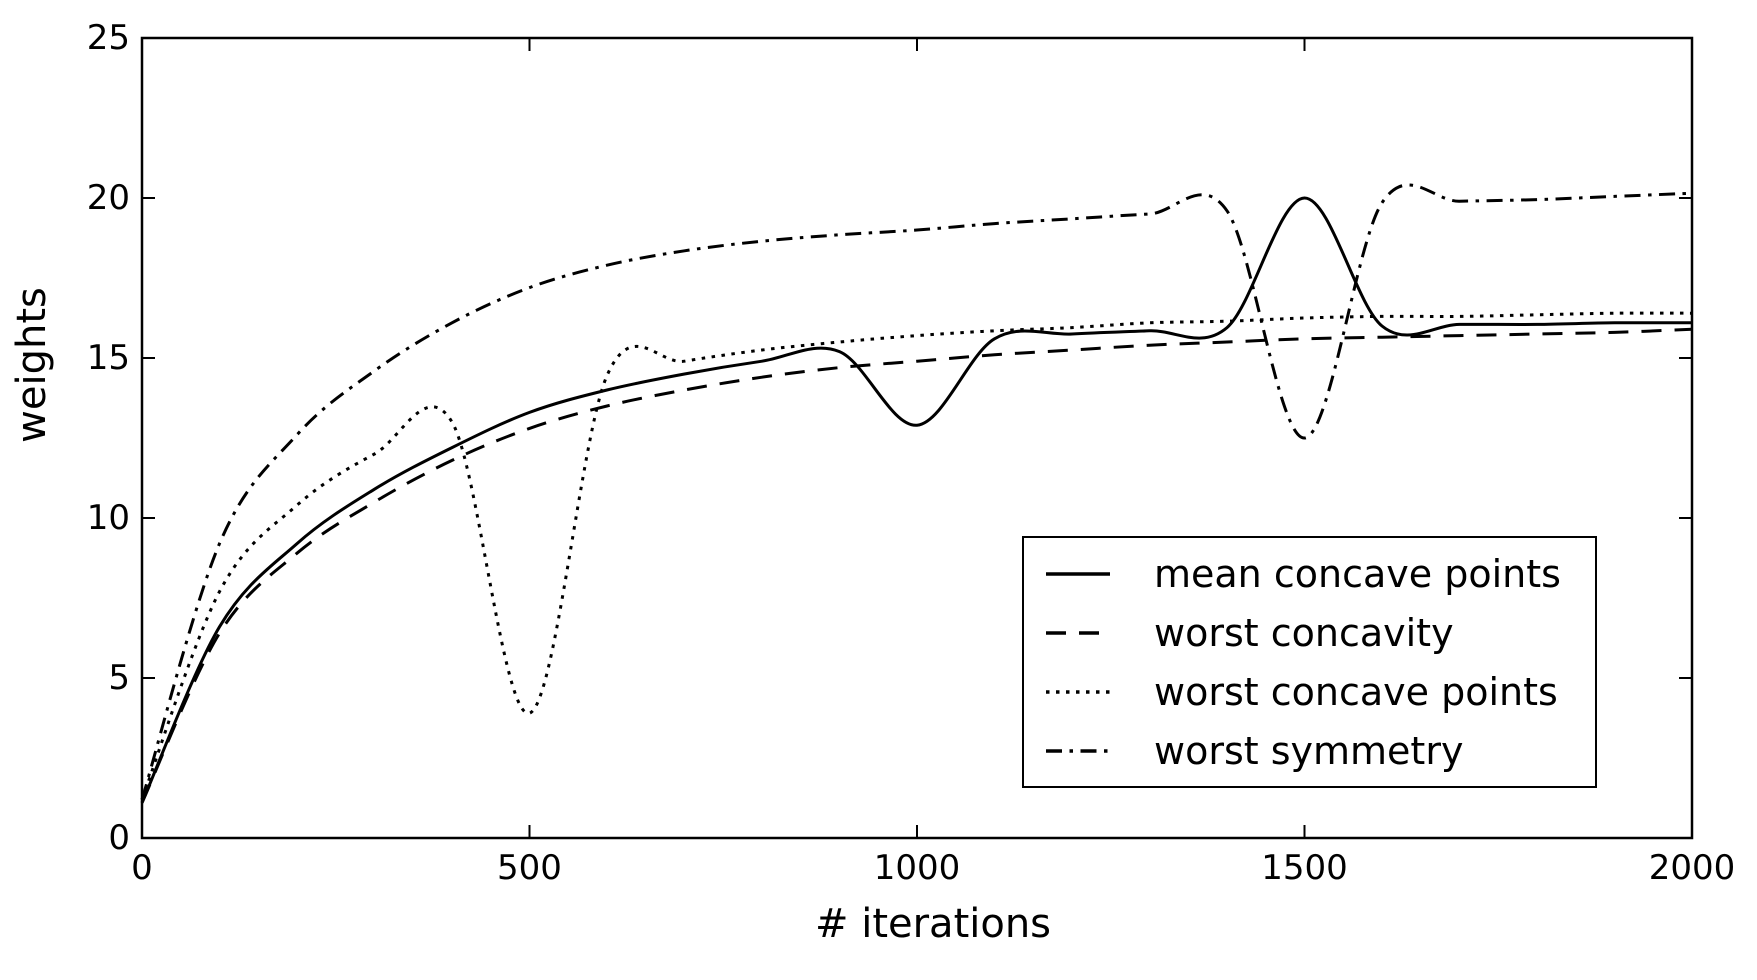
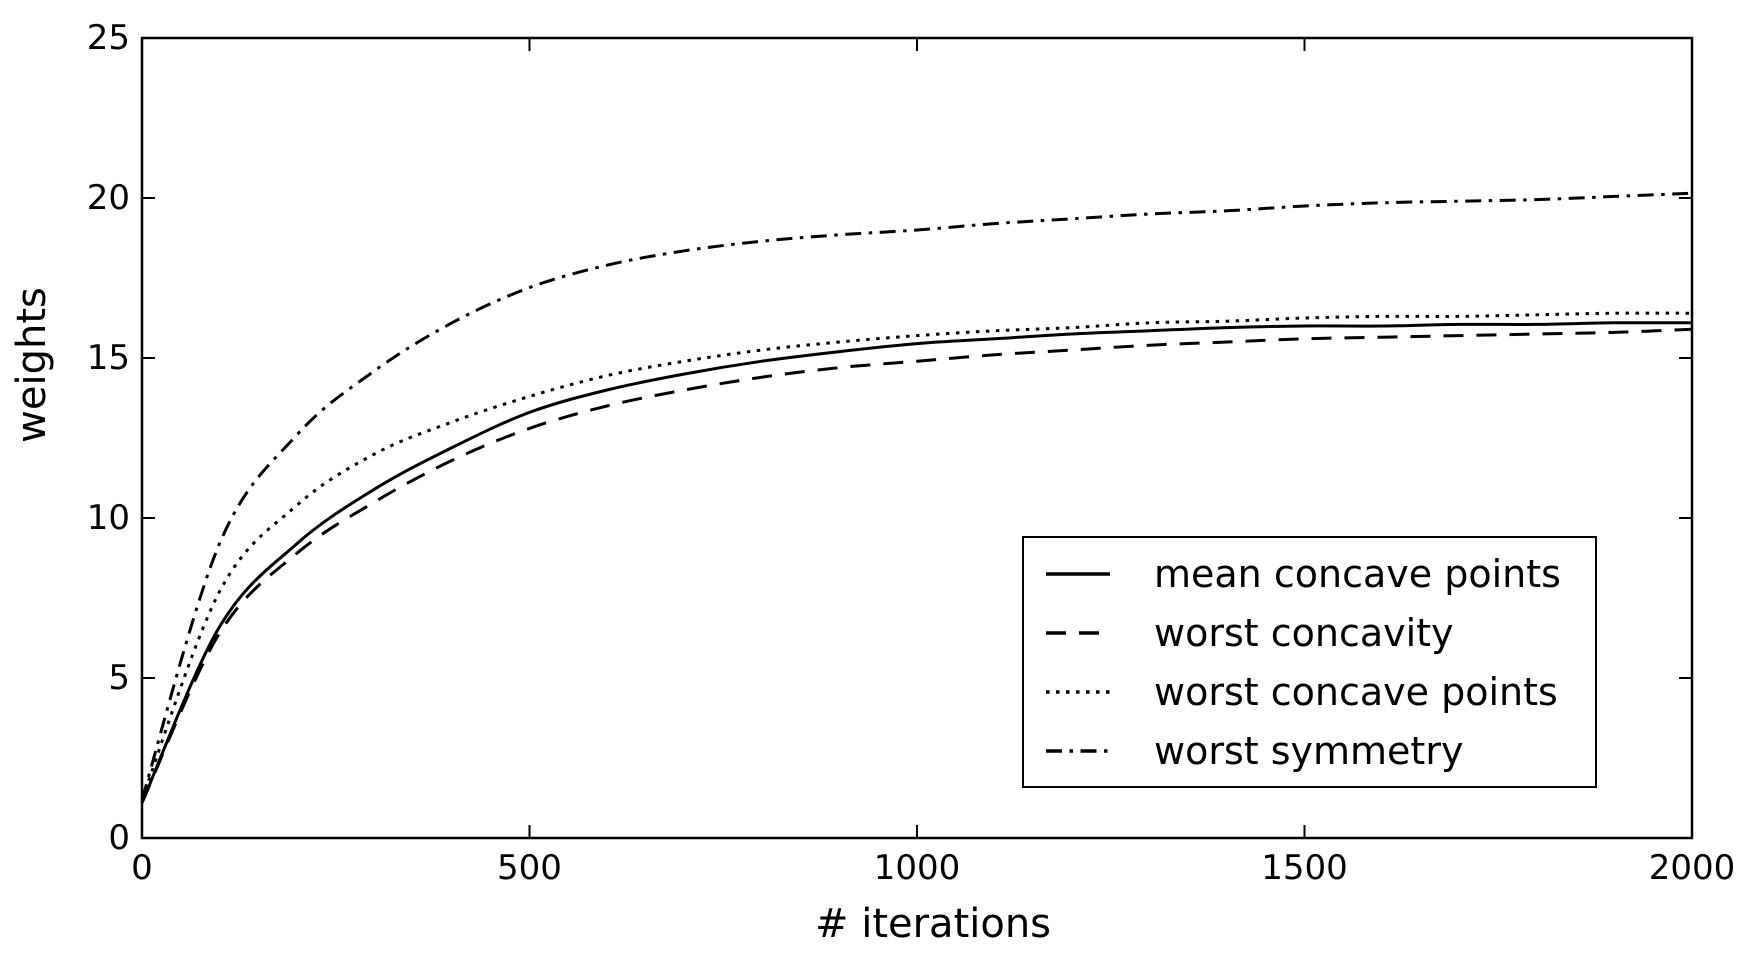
worst concave points/500: 3.9 -> 13.8
mean concave points/1000: 12.9 -> 15.4
mean concave points/1500: 20.0 -> 16.0
worst symmetry/1500: 12.5 -> 19.8
